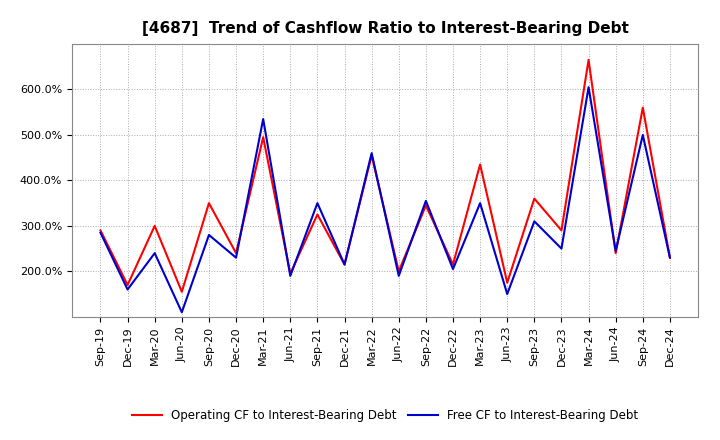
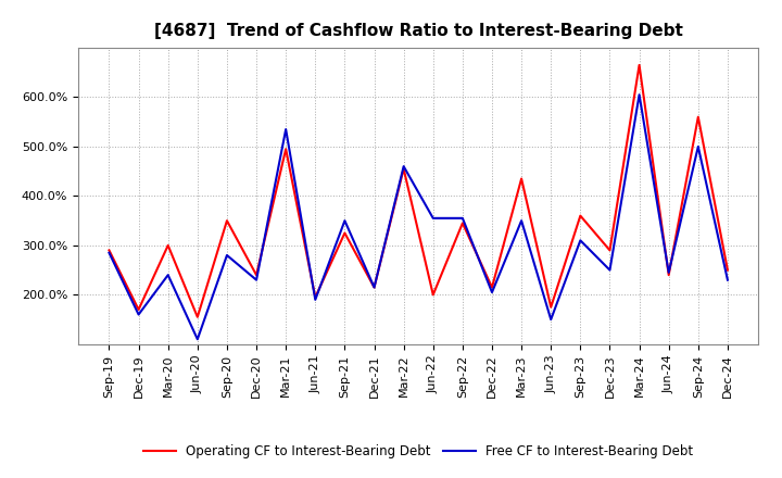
Free CF to Interest-Bearing Debt/Jun-22: 190% -> 355%
Operating CF to Interest-Bearing Debt/Dec-24: 230% -> 250%
